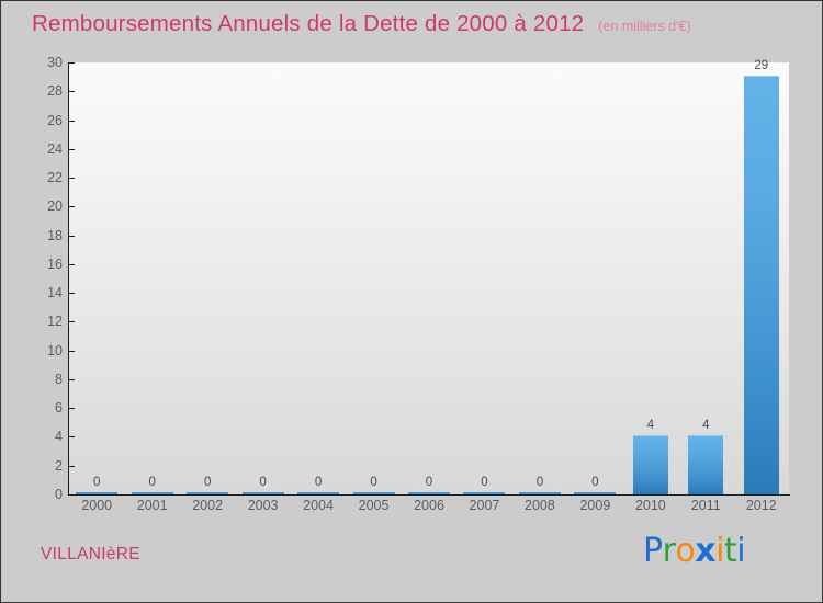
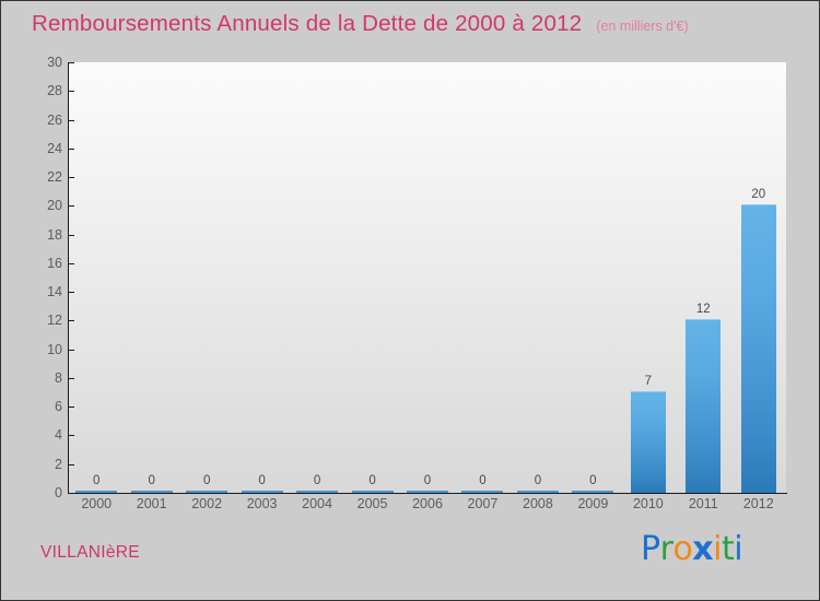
2010: 4 -> 7
2011: 4 -> 12
2012: 29 -> 20
